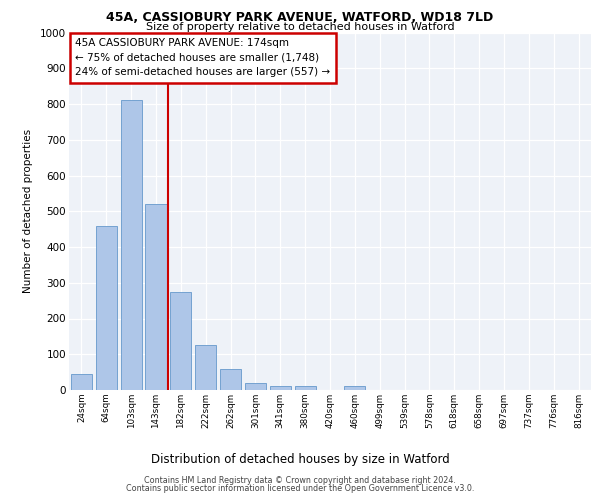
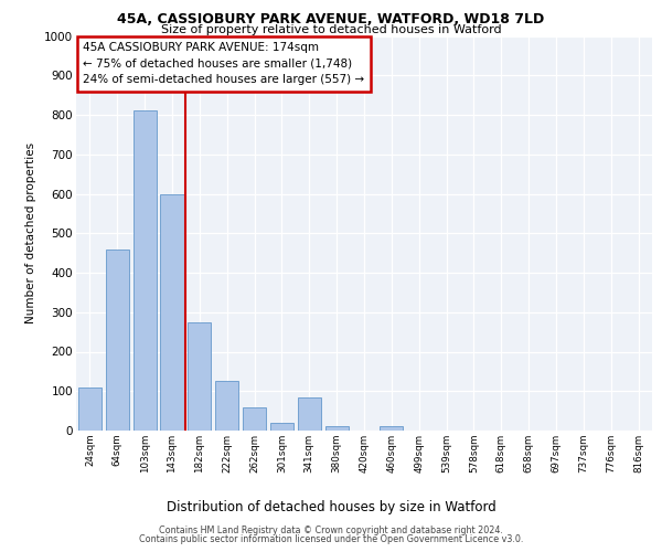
24sqm: 45 -> 110
143sqm: 520 -> 600
341sqm: 12 -> 85
